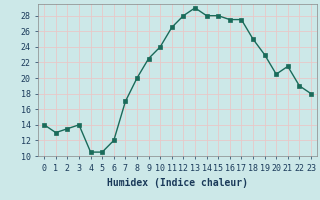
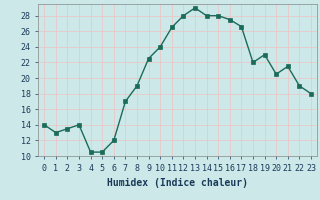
8: 20.0 -> 19.0
17: 27.5 -> 26.6
18: 25.0 -> 22.0
